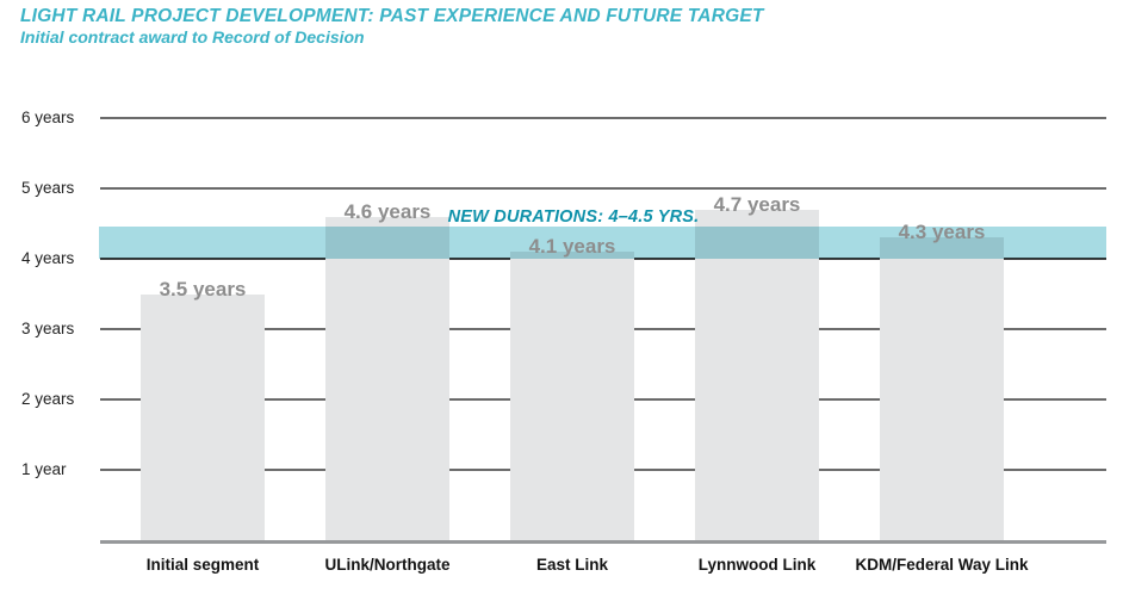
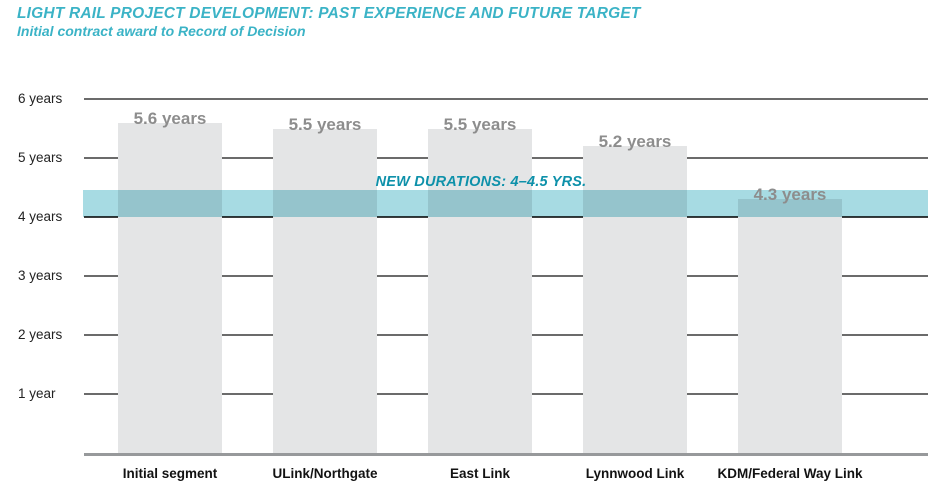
Initial segment: 3.5 -> 5.6
ULink/Northgate: 4.6 -> 5.5
East Link: 4.1 -> 5.5
Lynnwood Link: 4.7 -> 5.2
